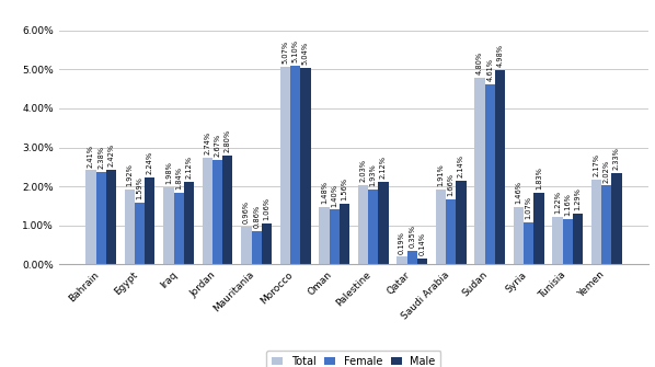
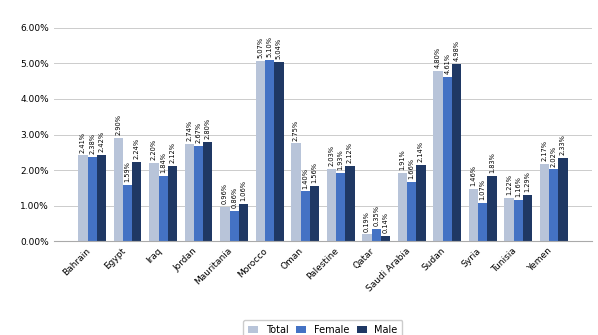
Total/Egypt: 1.92% -> 2.90%
Total/Iraq: 1.98% -> 2.20%
Total/Oman: 1.48% -> 2.75%
